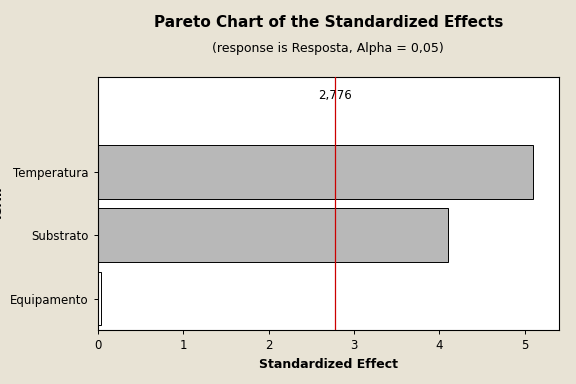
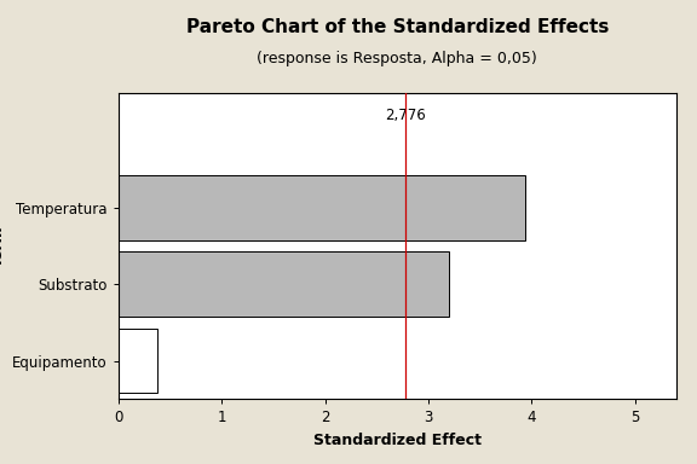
Temperatura: 5.10 -> 3.94
Substrato: 4.10 -> 3.20
Equipamento: 0.04 -> 0.38
